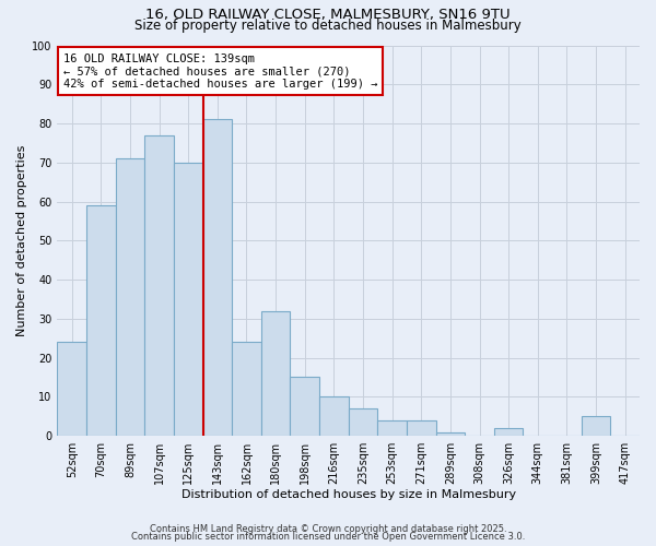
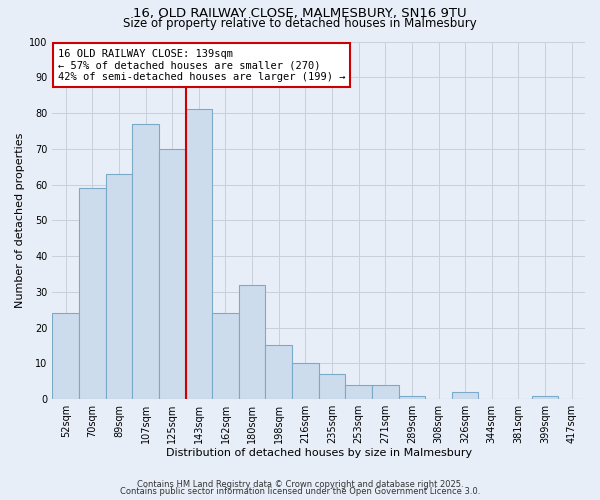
89sqm: 71 -> 63
399sqm: 5 -> 1
